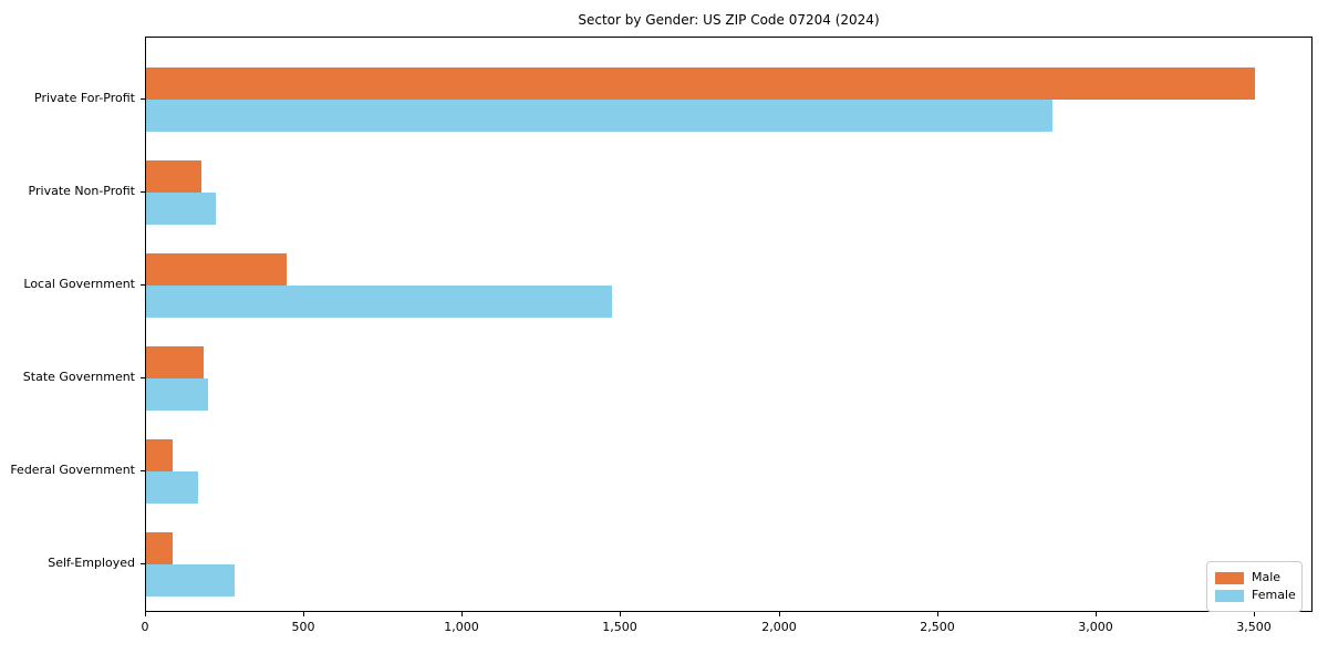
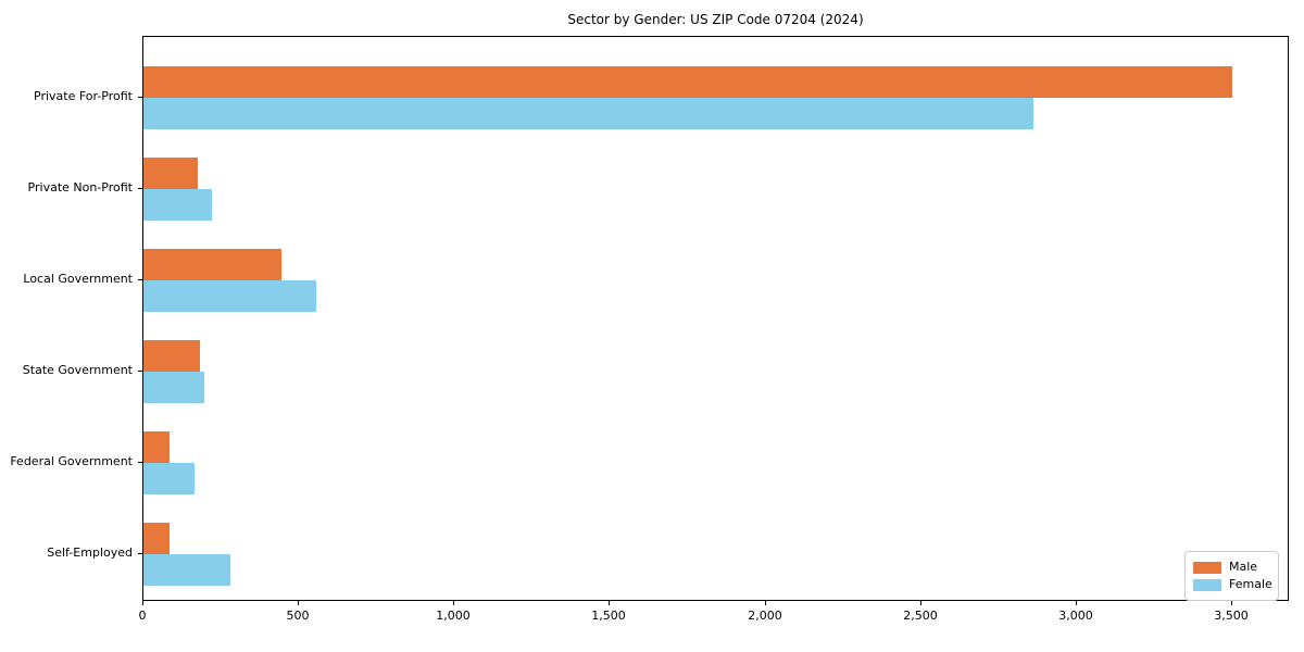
Female/Local Government: 1470 -> 560
